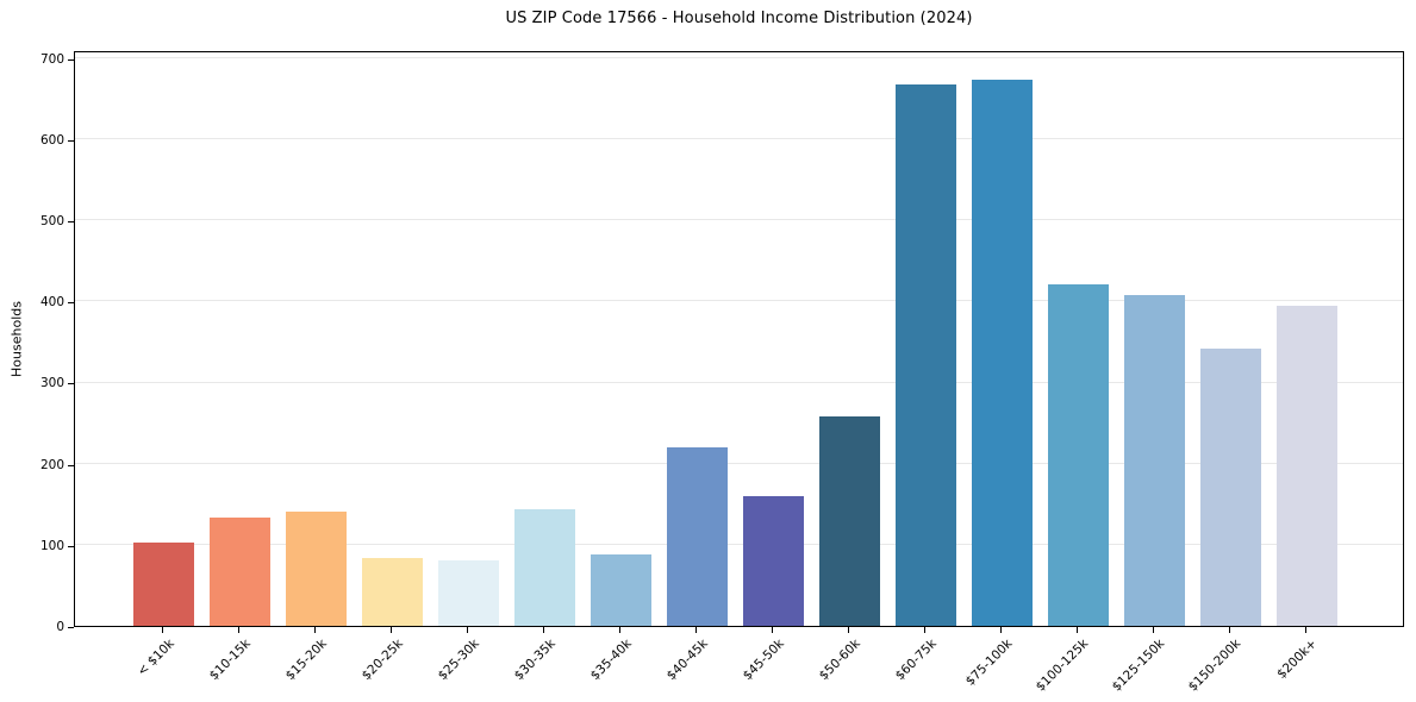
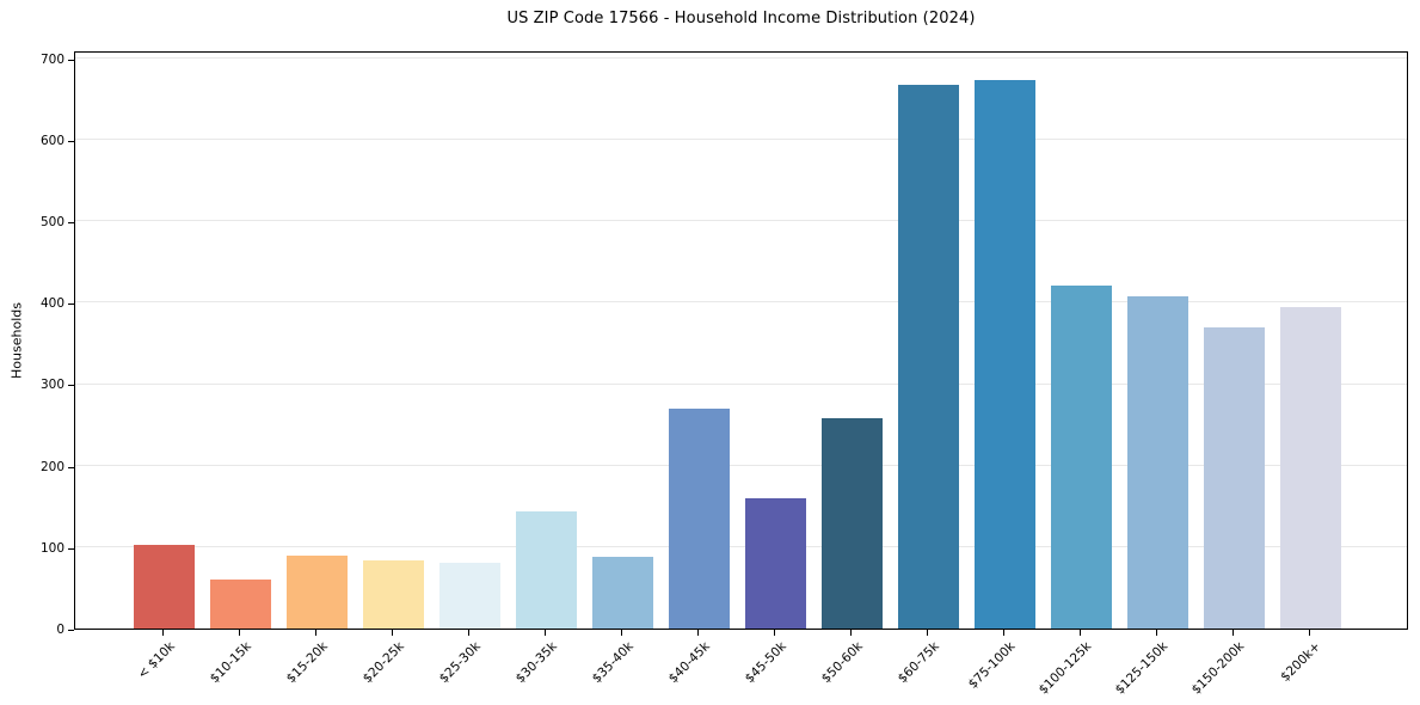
$10-15k: 130 -> 60
$15-20k: 140 -> 90
$40-45k: 220 -> 270
$150-200k: 340 -> 370
